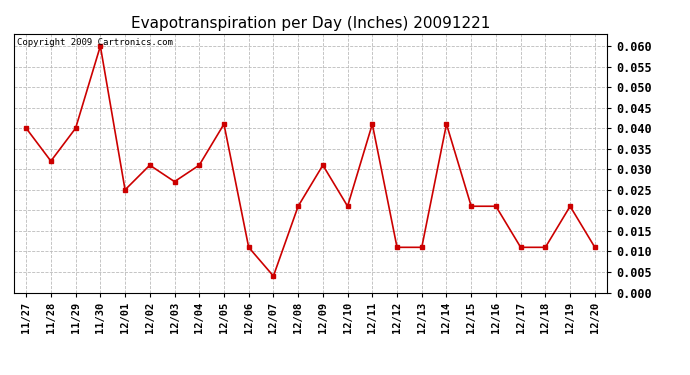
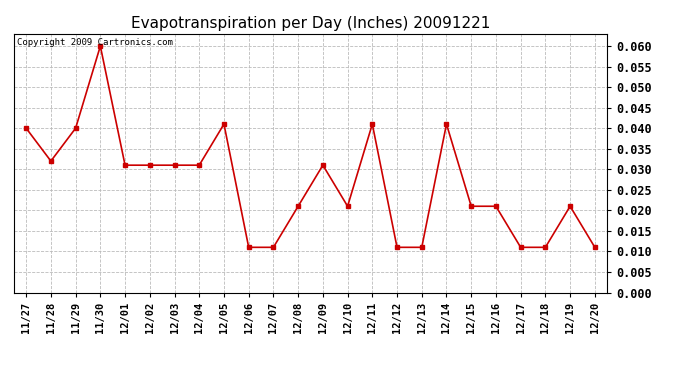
12/01: 0.025 -> 0.031
12/03: 0.027 -> 0.031
12/07: 0.004 -> 0.011
